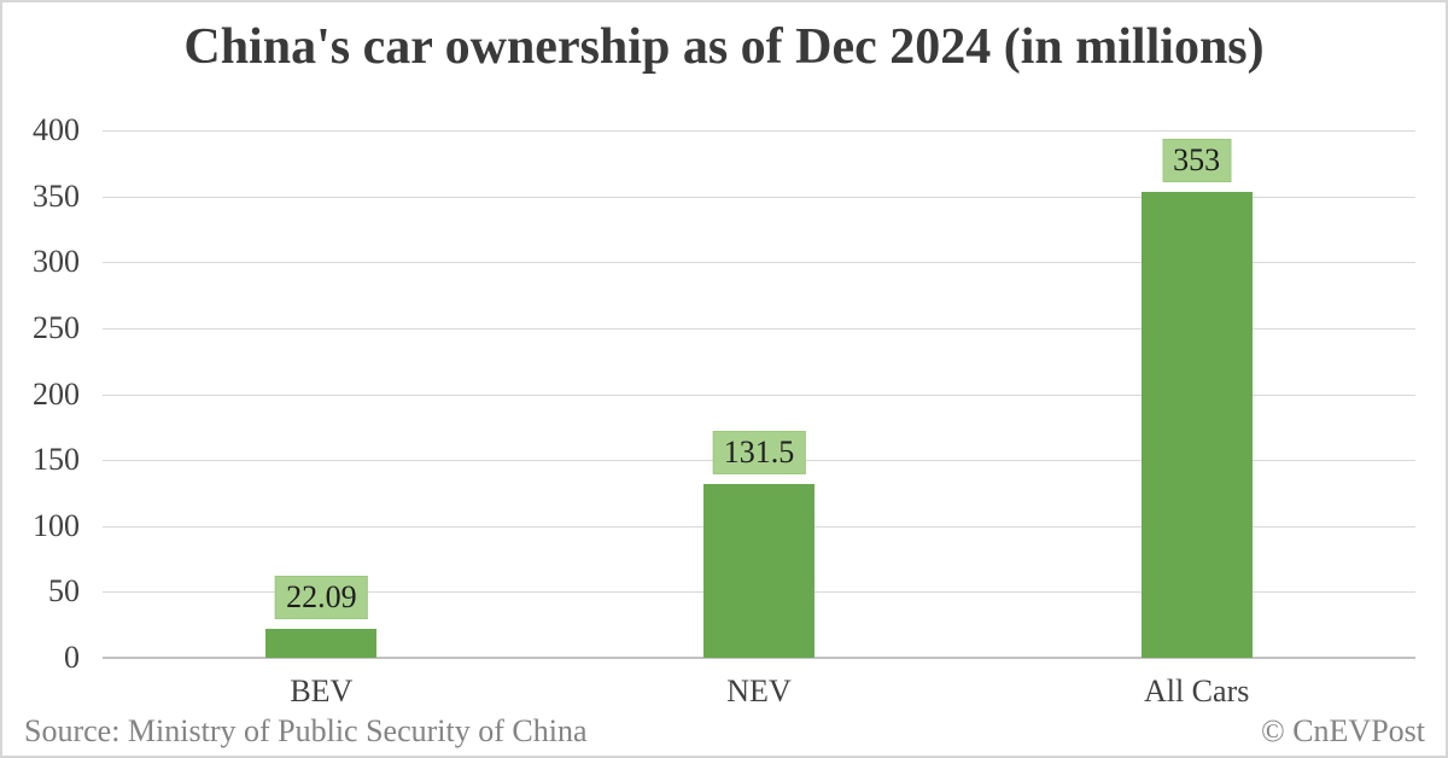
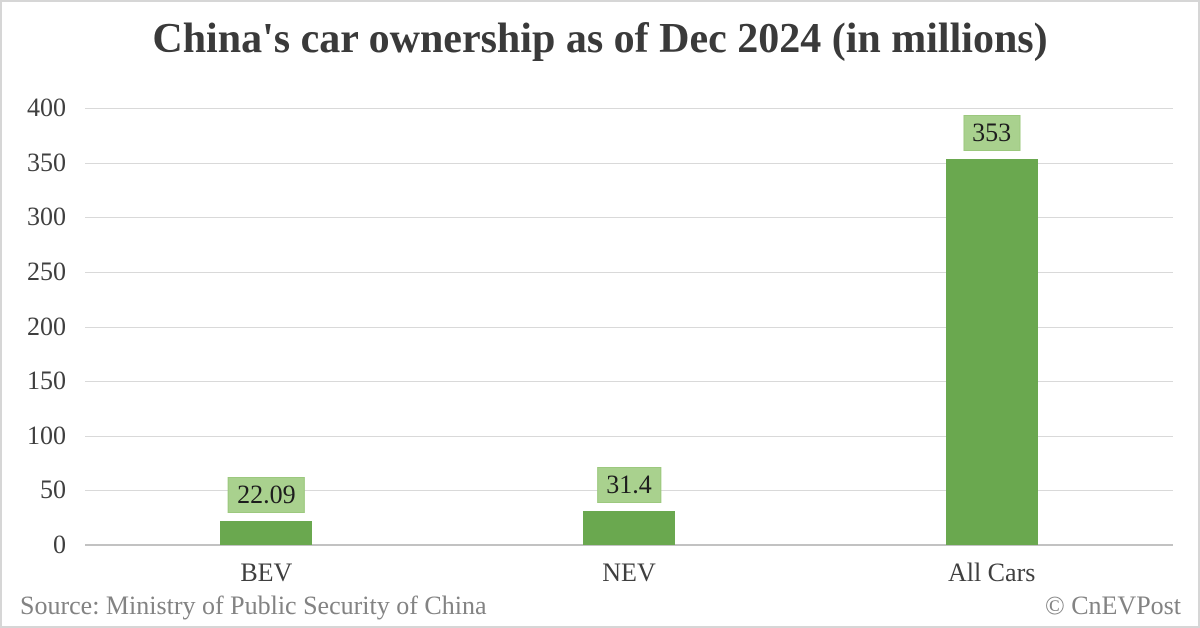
NEV: 131.5 -> 31.4
